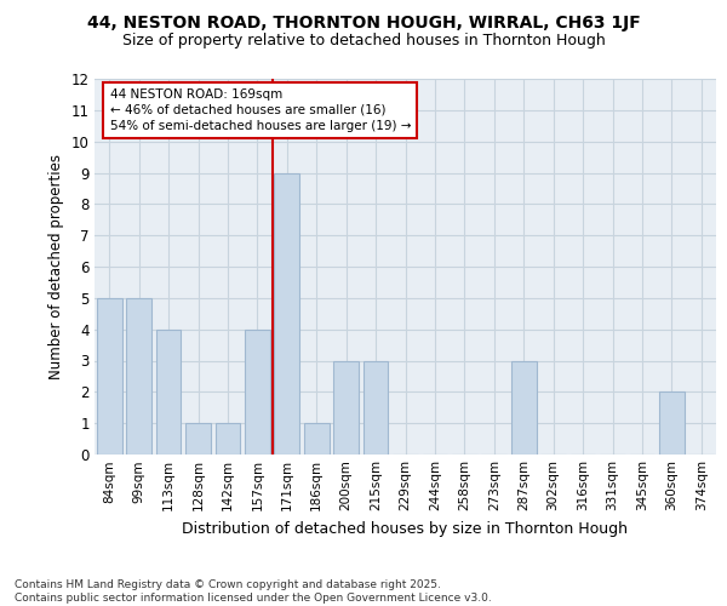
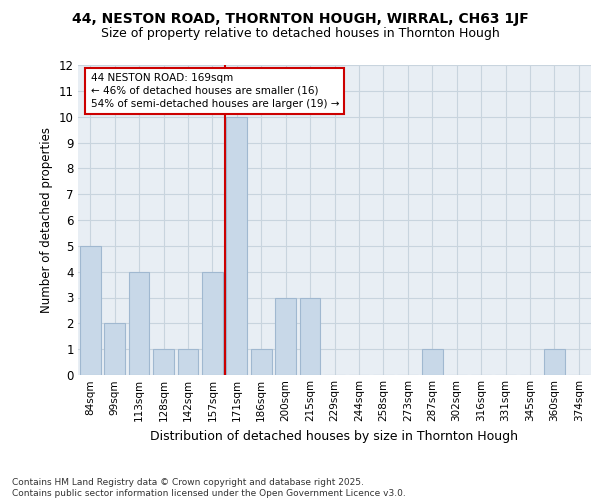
99sqm: 5 -> 2
171sqm: 9 -> 10
287sqm: 3 -> 1
360sqm: 2 -> 1
